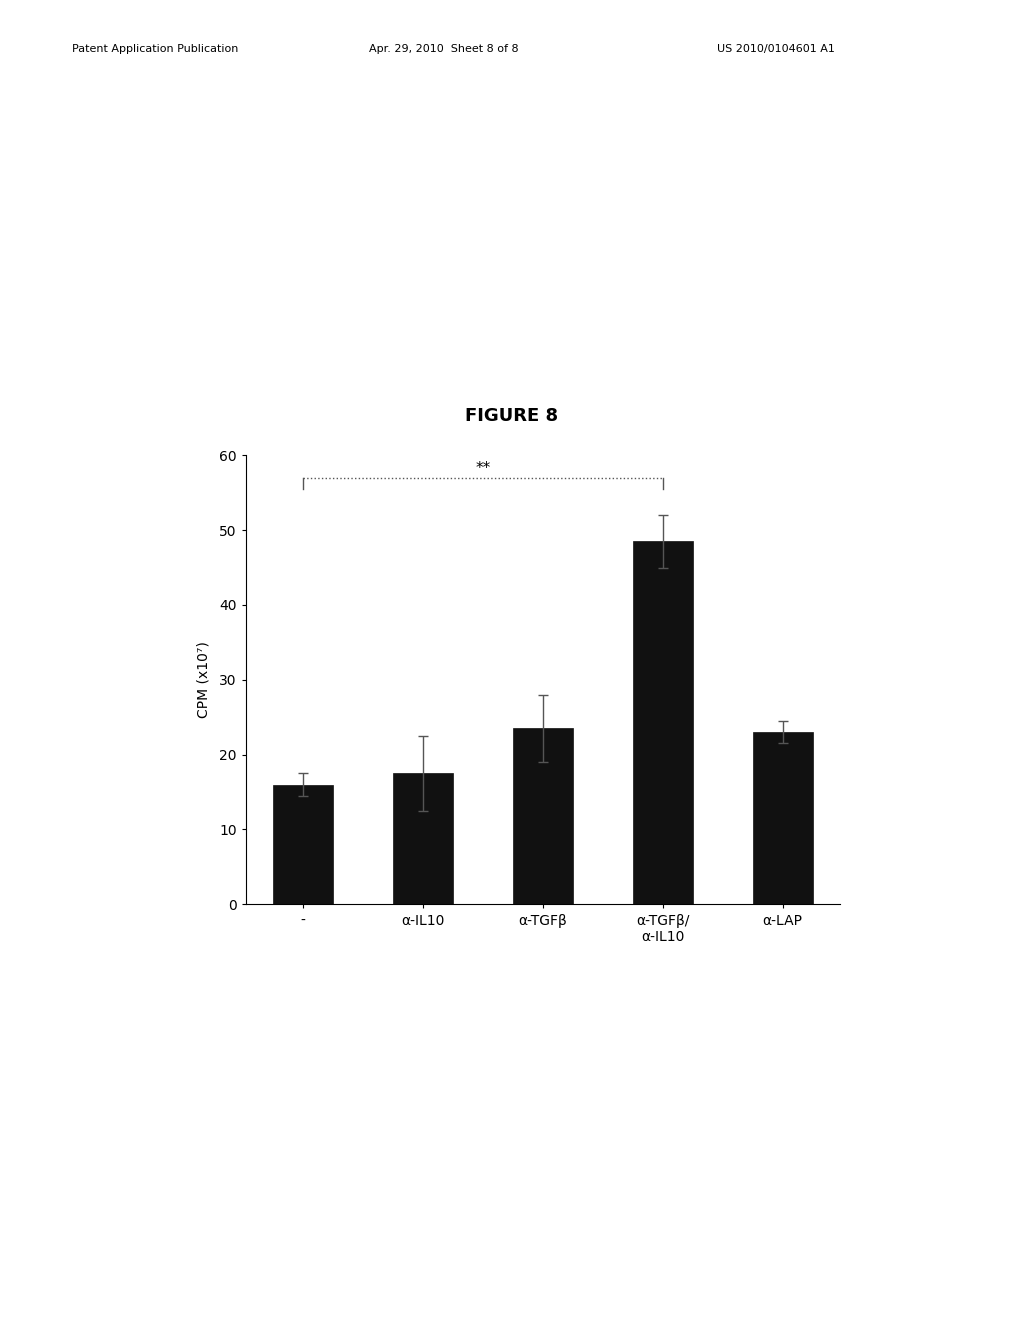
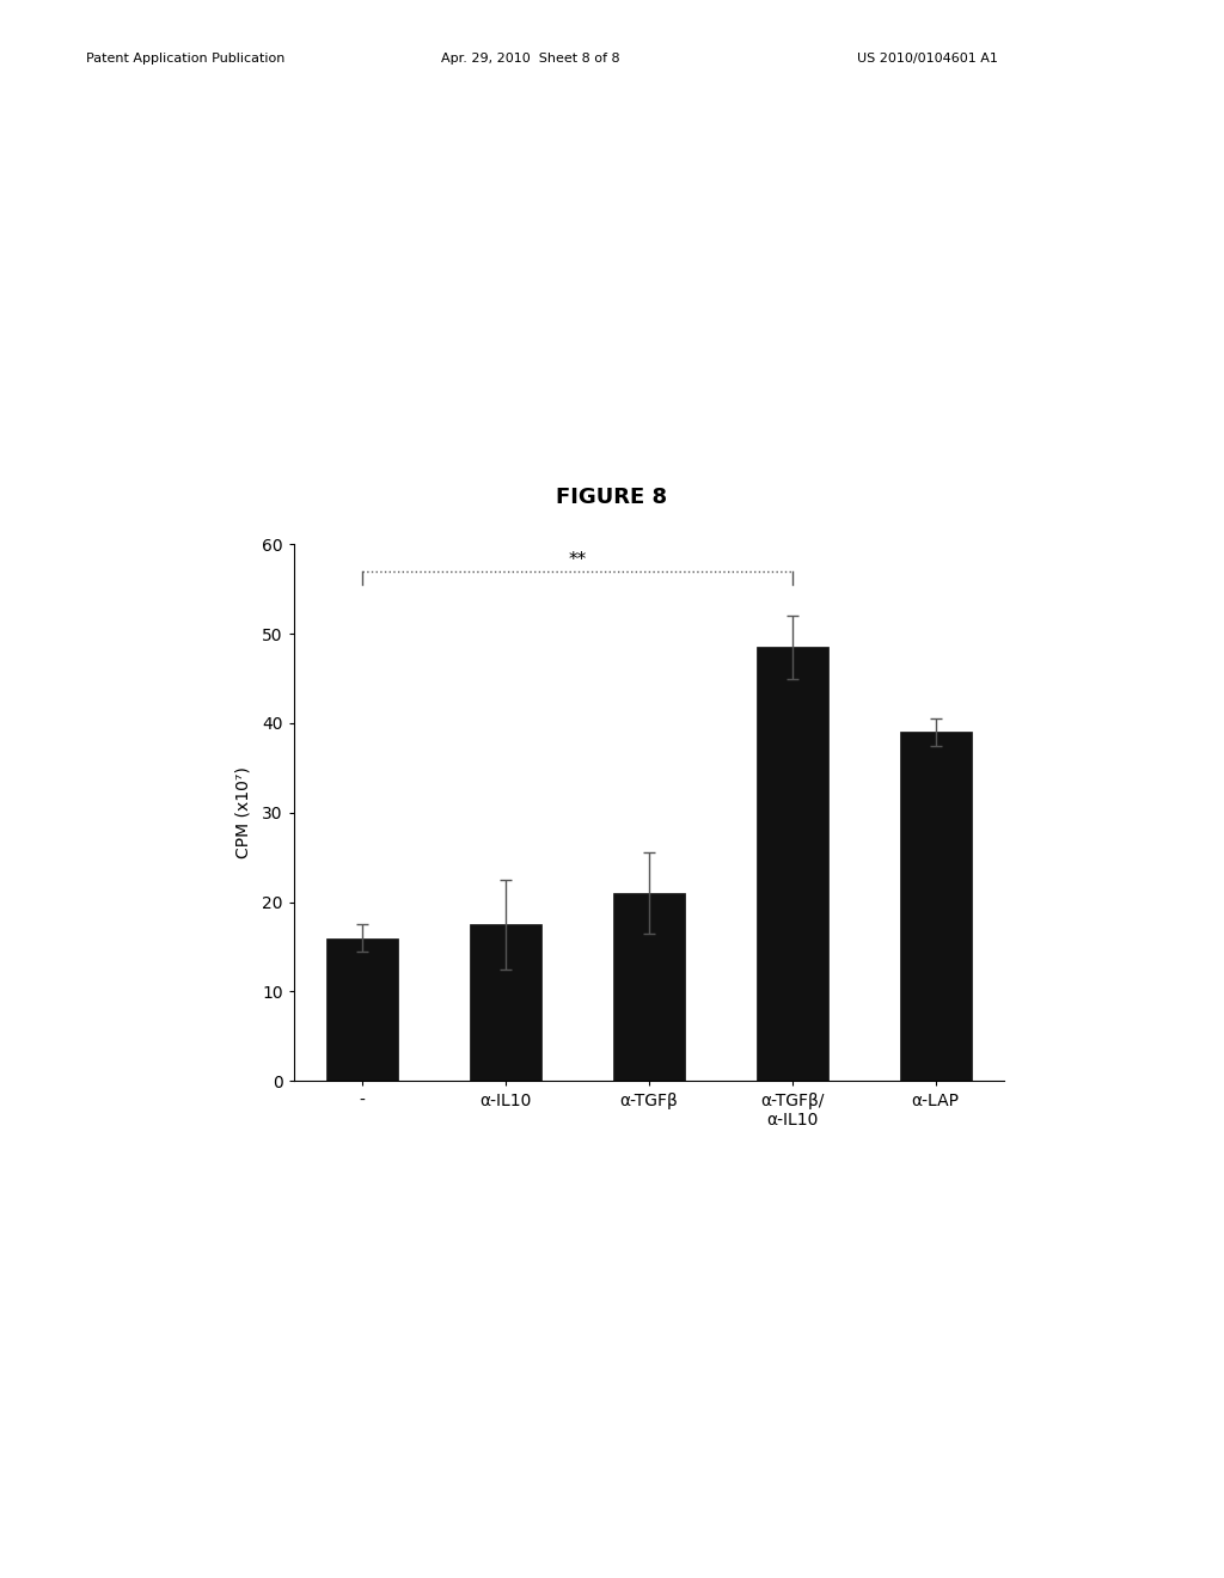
α-TGFβ: 23.5 -> 21.0
α-LAP: 23.0 -> 39.0
